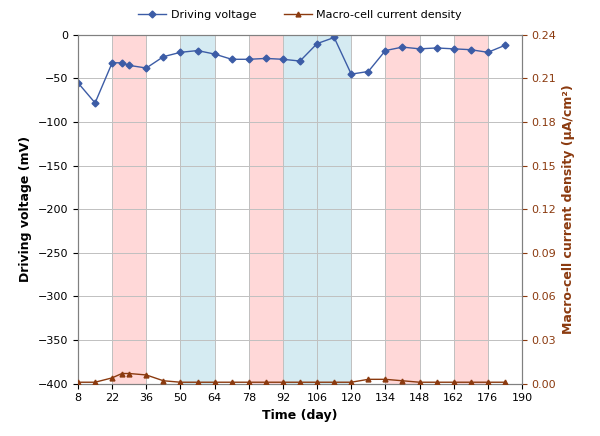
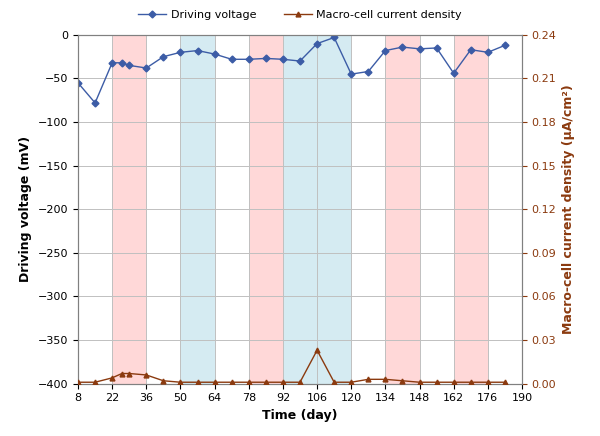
Macro-cell current density/106: 0.001 -> 0.023
Driving voltage/162: -16 -> -44
